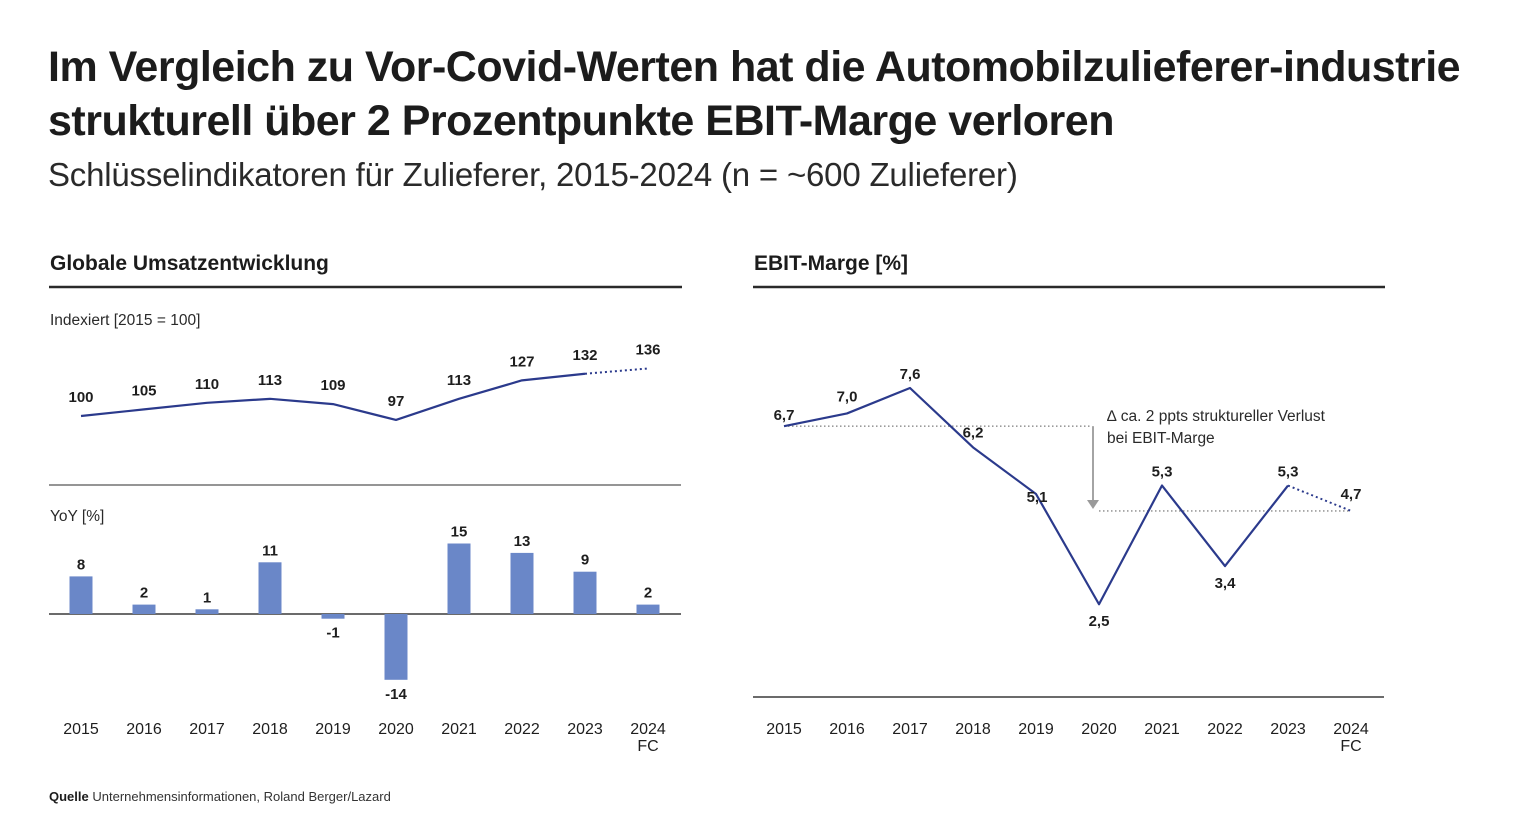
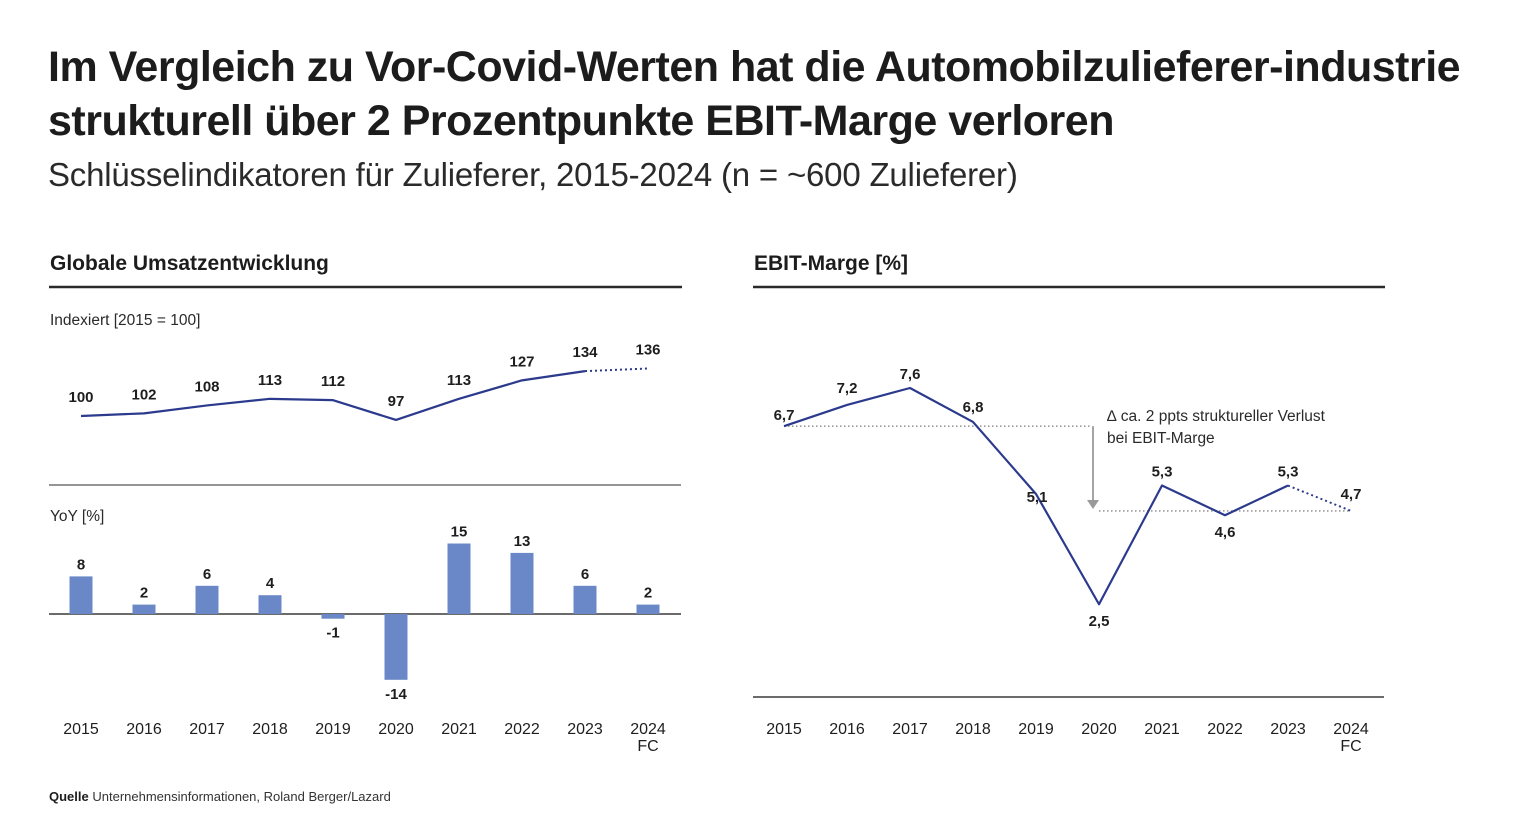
Indexiert [2015 = 100]/2016: 105 -> 102
Indexiert [2015 = 100]/2017: 110 -> 108
Indexiert [2015 = 100]/2019: 109 -> 112
Indexiert [2015 = 100]/2023: 132 -> 134
YoY [%]/2017: 1 -> 6
YoY [%]/2018: 11 -> 4
YoY [%]/2023: 9 -> 6
EBIT-Marge [%]/2016: 7,0 -> 7,2
EBIT-Marge [%]/2018: 6,2 -> 6,8
EBIT-Marge [%]/2022: 3,4 -> 4,6
